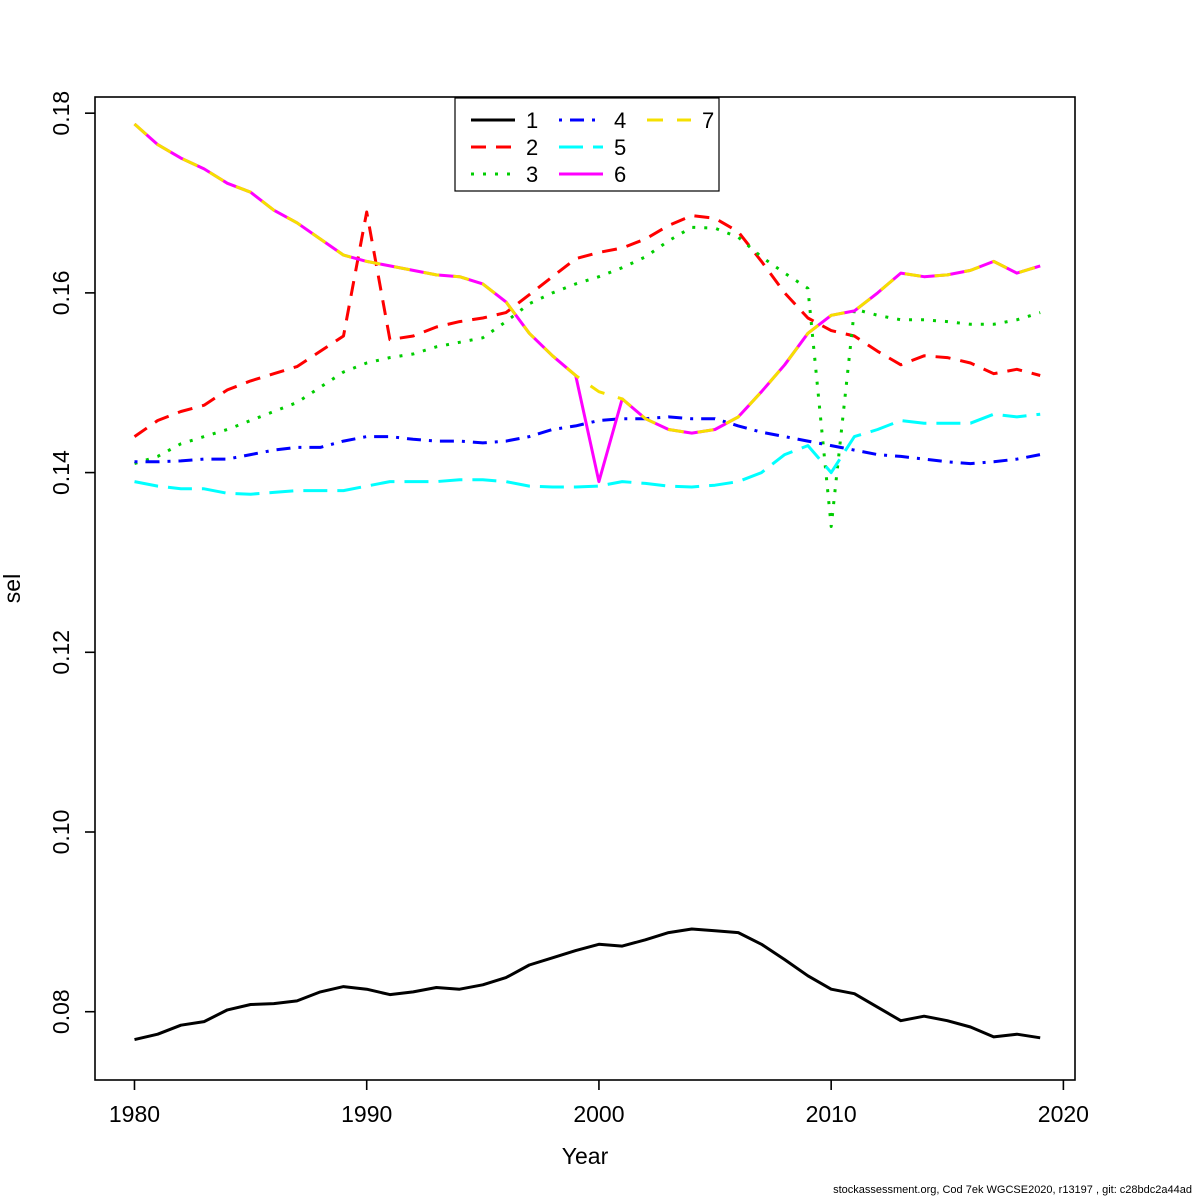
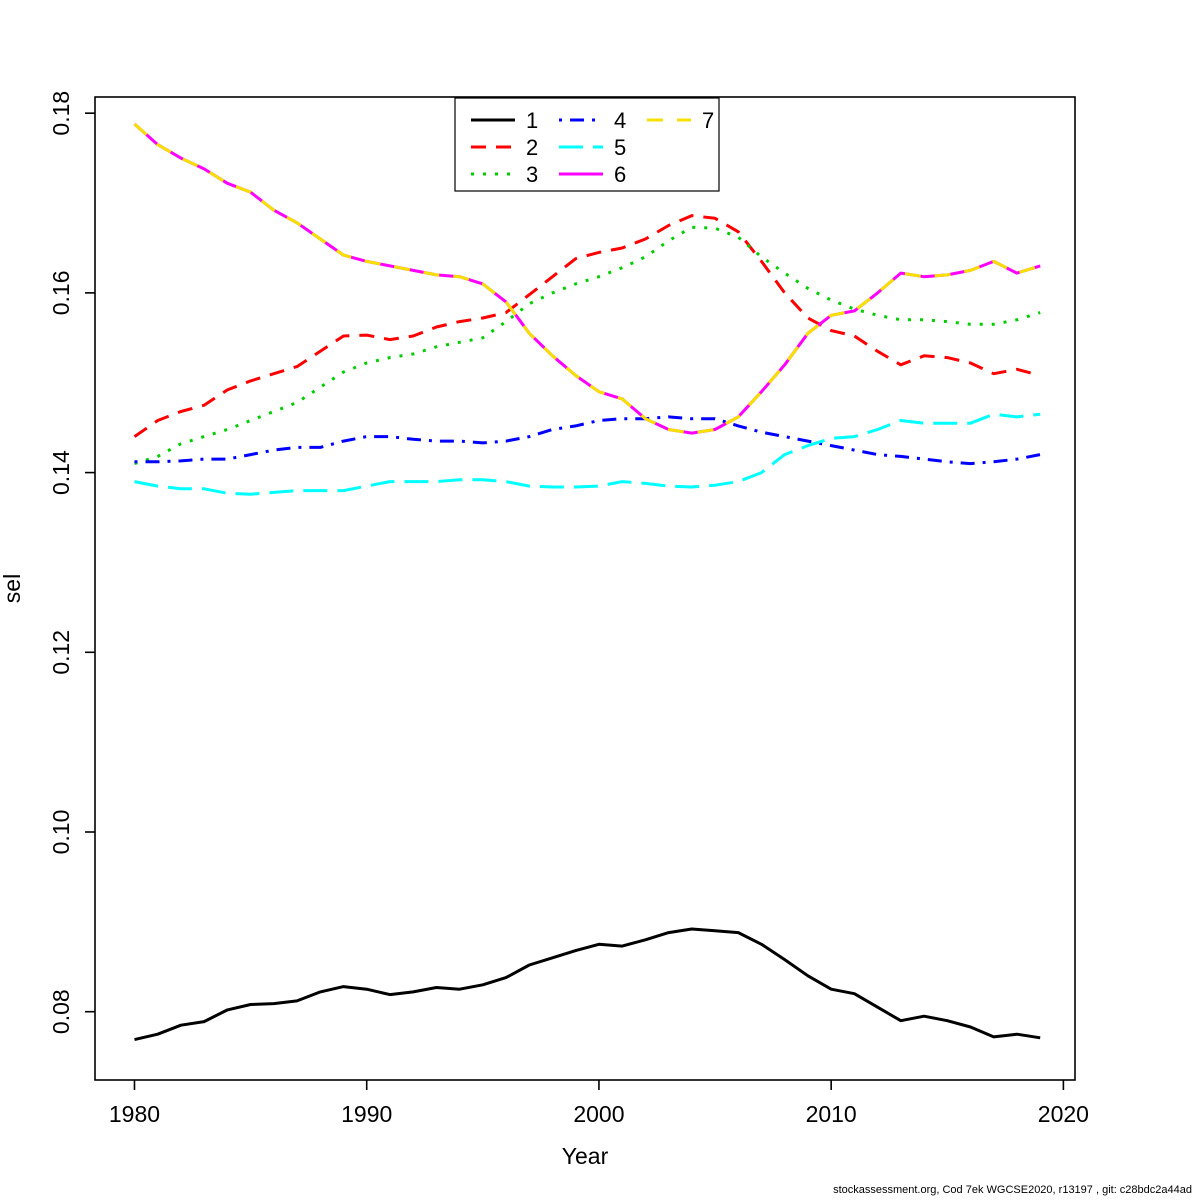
2/1990: 0.169 -> 0.155
6/2000: 0.139 -> 0.149
3/2010: 0.134 -> 0.159
5/2010: 0.140 -> 0.144
